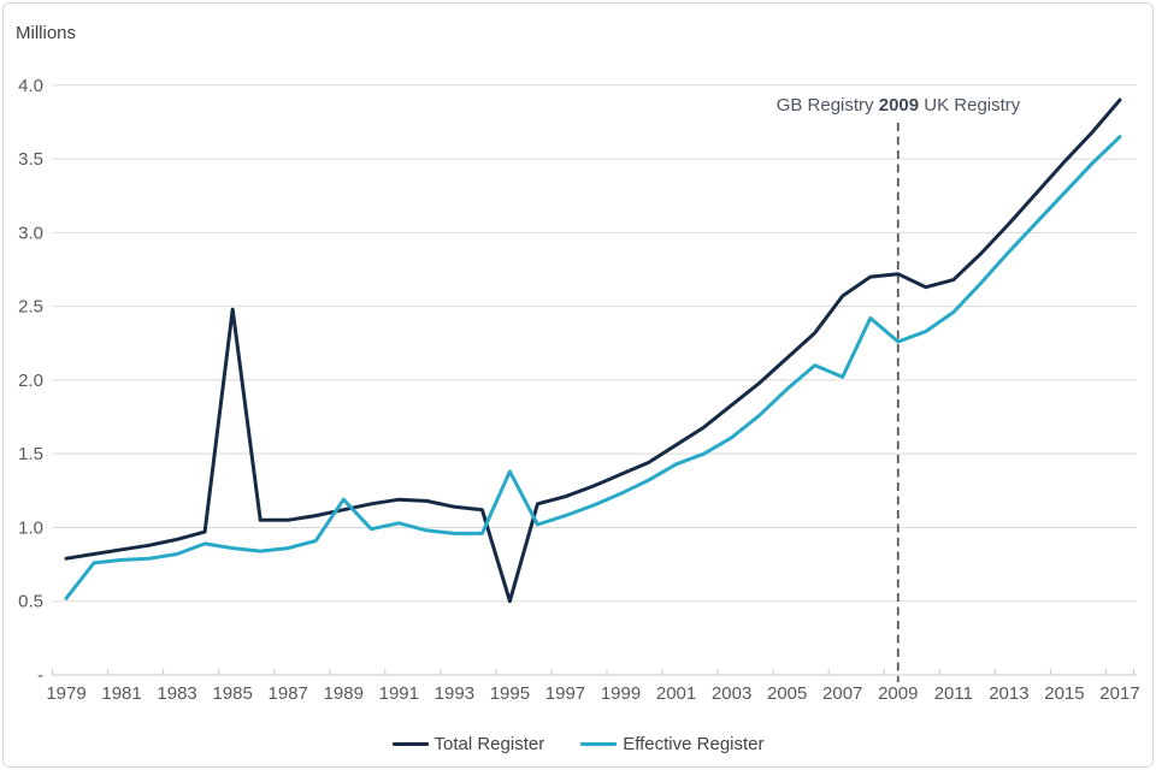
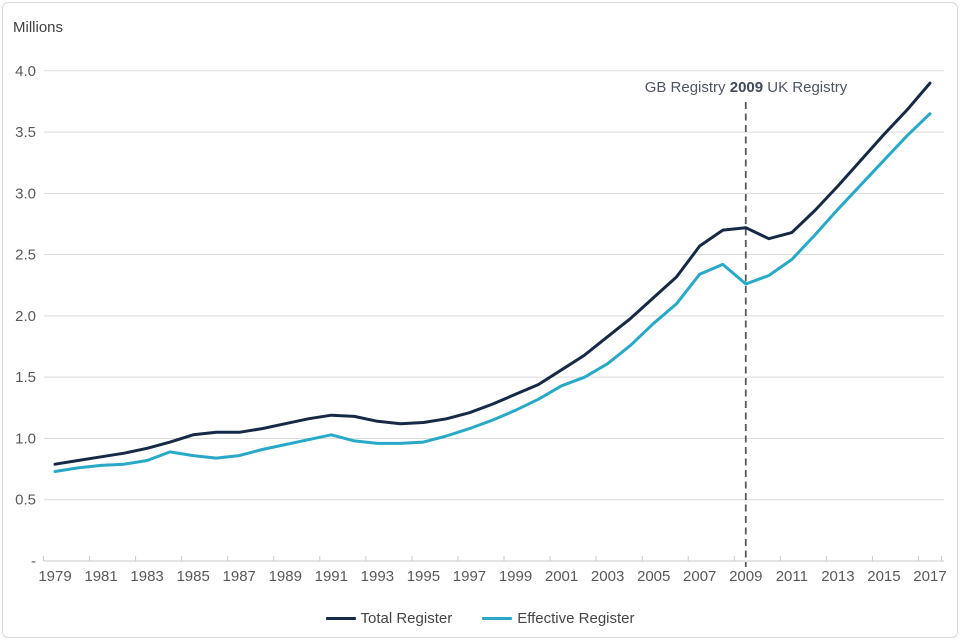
Effective Register/1979: 0.52 -> 0.73
Total Register/1985: 2.48 -> 1.03
Effective Register/1989: 1.19 -> 0.95
Total Register/1995: 0.50 -> 1.13
Effective Register/1995: 1.38 -> 0.97
Effective Register/2007: 2.02 -> 2.34
